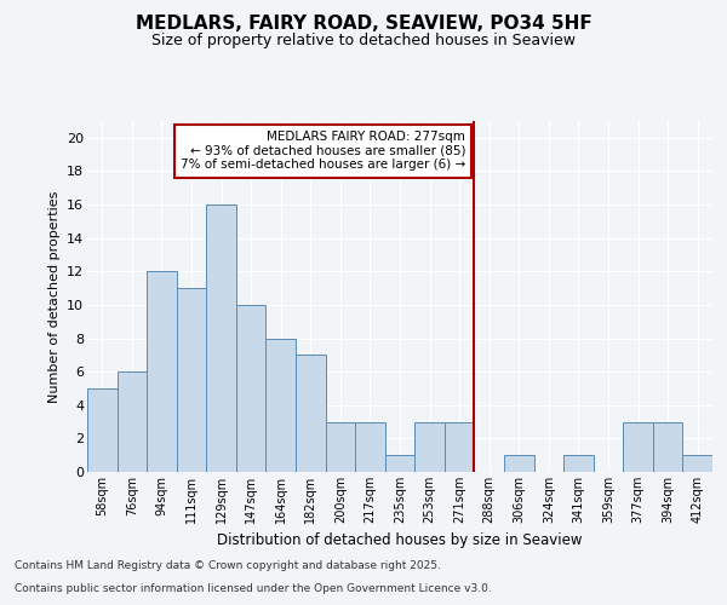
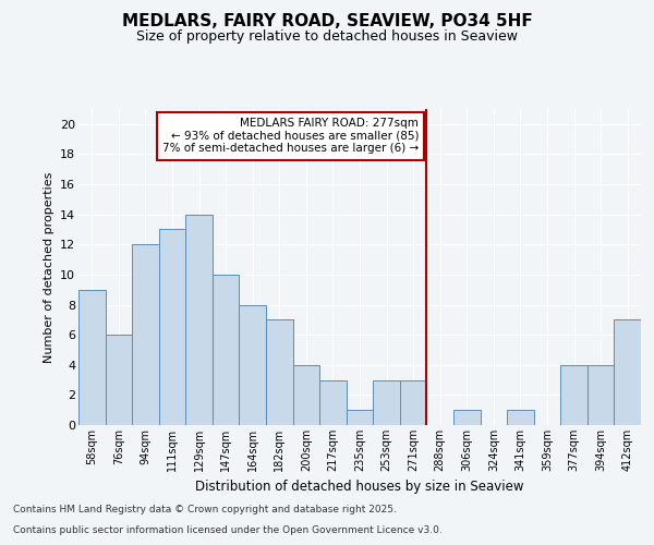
58sqm: 5 -> 9
111sqm: 11 -> 13
129sqm: 16 -> 14
200sqm: 3 -> 4
377sqm: 3 -> 4
394sqm: 3 -> 4
412sqm: 1 -> 7
